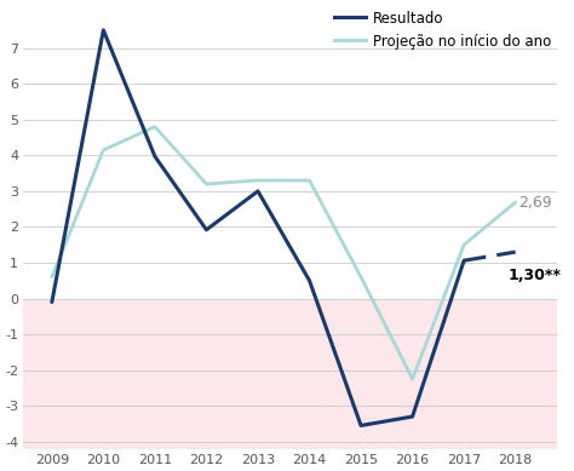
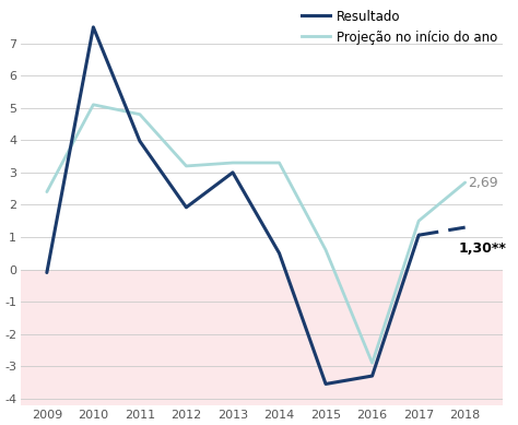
Projeção no início do ano/2009: 0.60 -> 2.40
Projeção no início do ano/2010: 4.15 -> 5.10
Projeção no início do ano/2016: -2.25 -> -2.90
